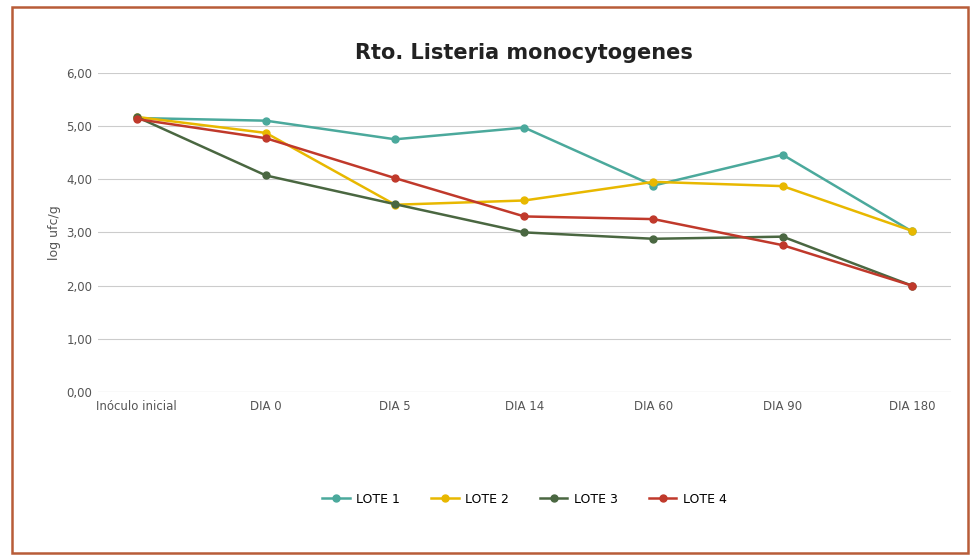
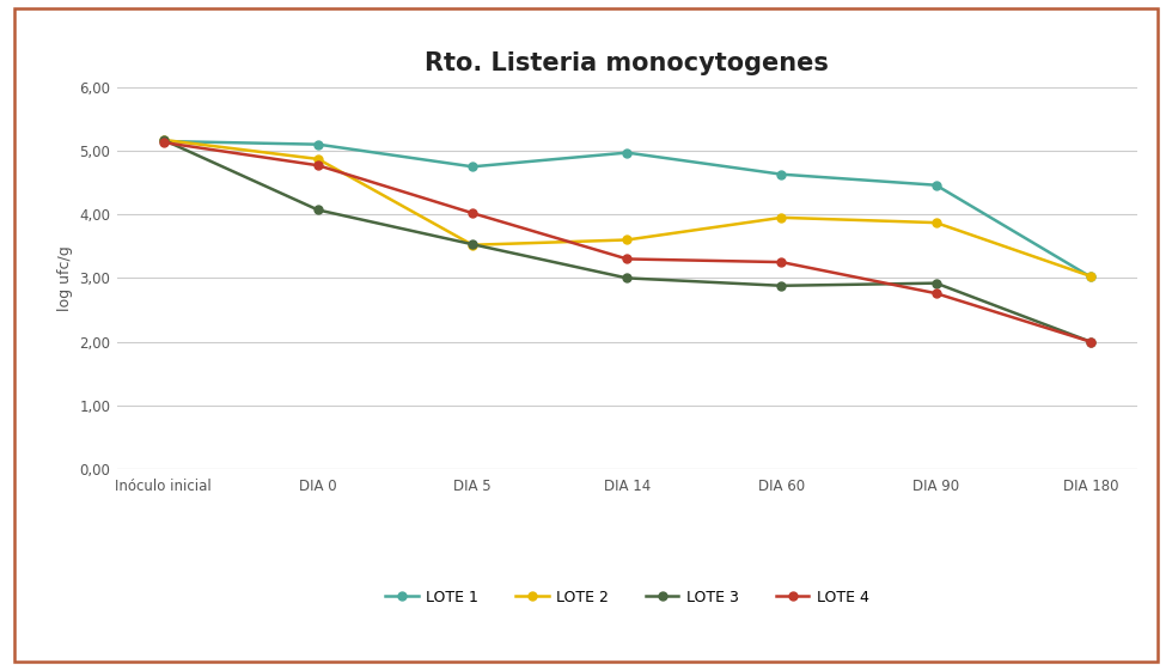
LOTE 1/DIA 60: 3,88 -> 4,63
